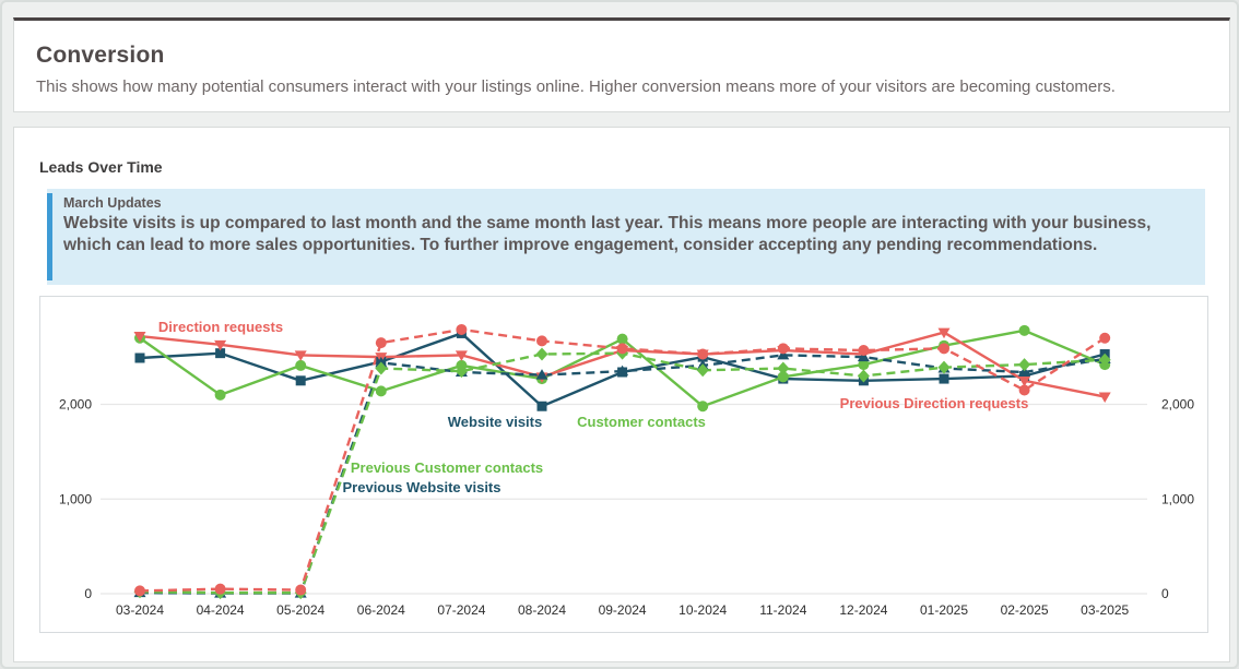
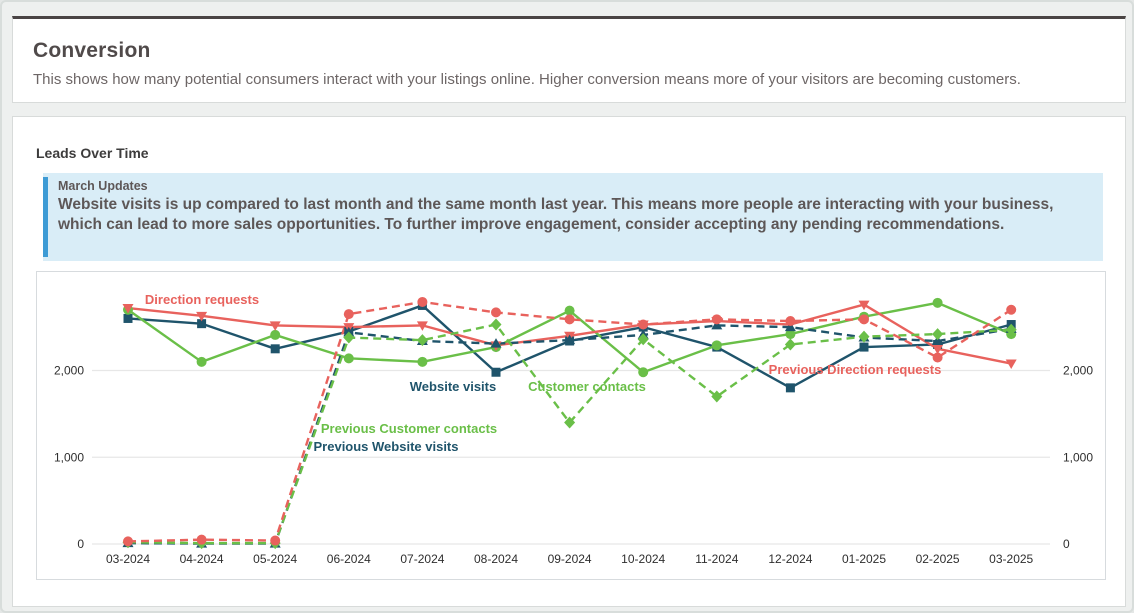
Website visits/03-2024: 2500 -> 2600
Customer contacts/07-2024: 2400 -> 2100
Direction requests/09-2024: 2600 -> 2400
Previous Customer contacts/09-2024: 2500 -> 1400
Previous Customer contacts/11-2024: 2400 -> 1700
Website visits/12-2024: 2200 -> 1800
